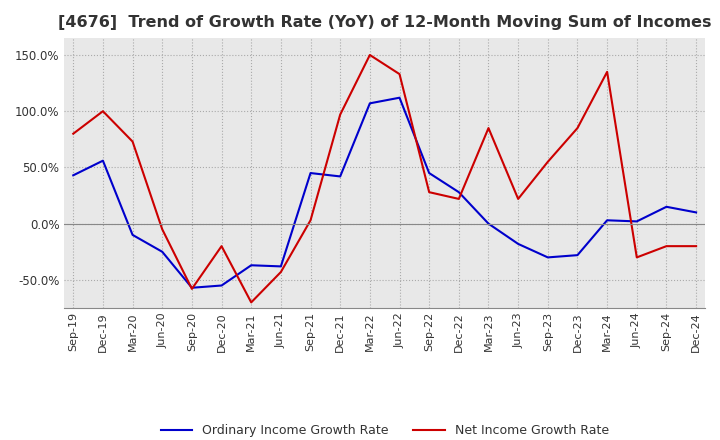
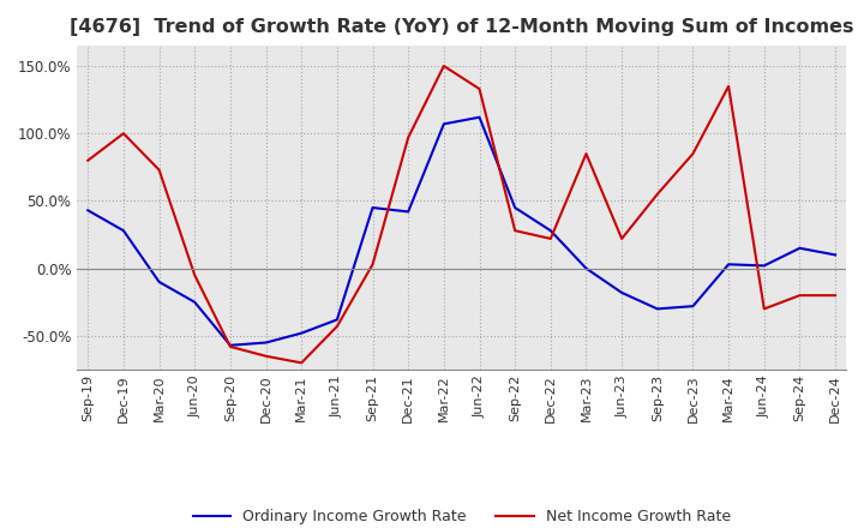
Ordinary Income Growth Rate/Dec-19: 56% -> 28%
Net Income Growth Rate/Dec-20: -20% -> -65%
Ordinary Income Growth Rate/Mar-21: -37% -> -48%
